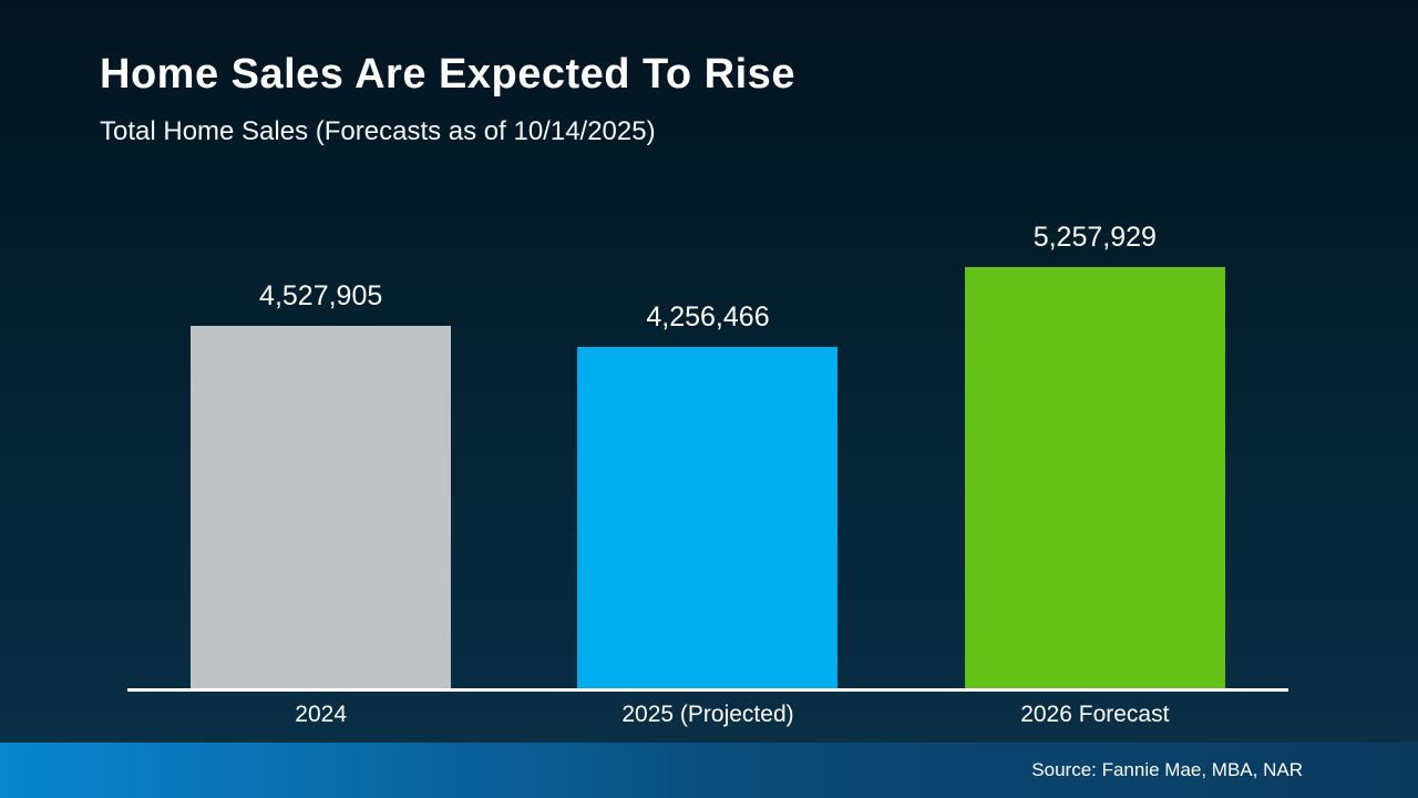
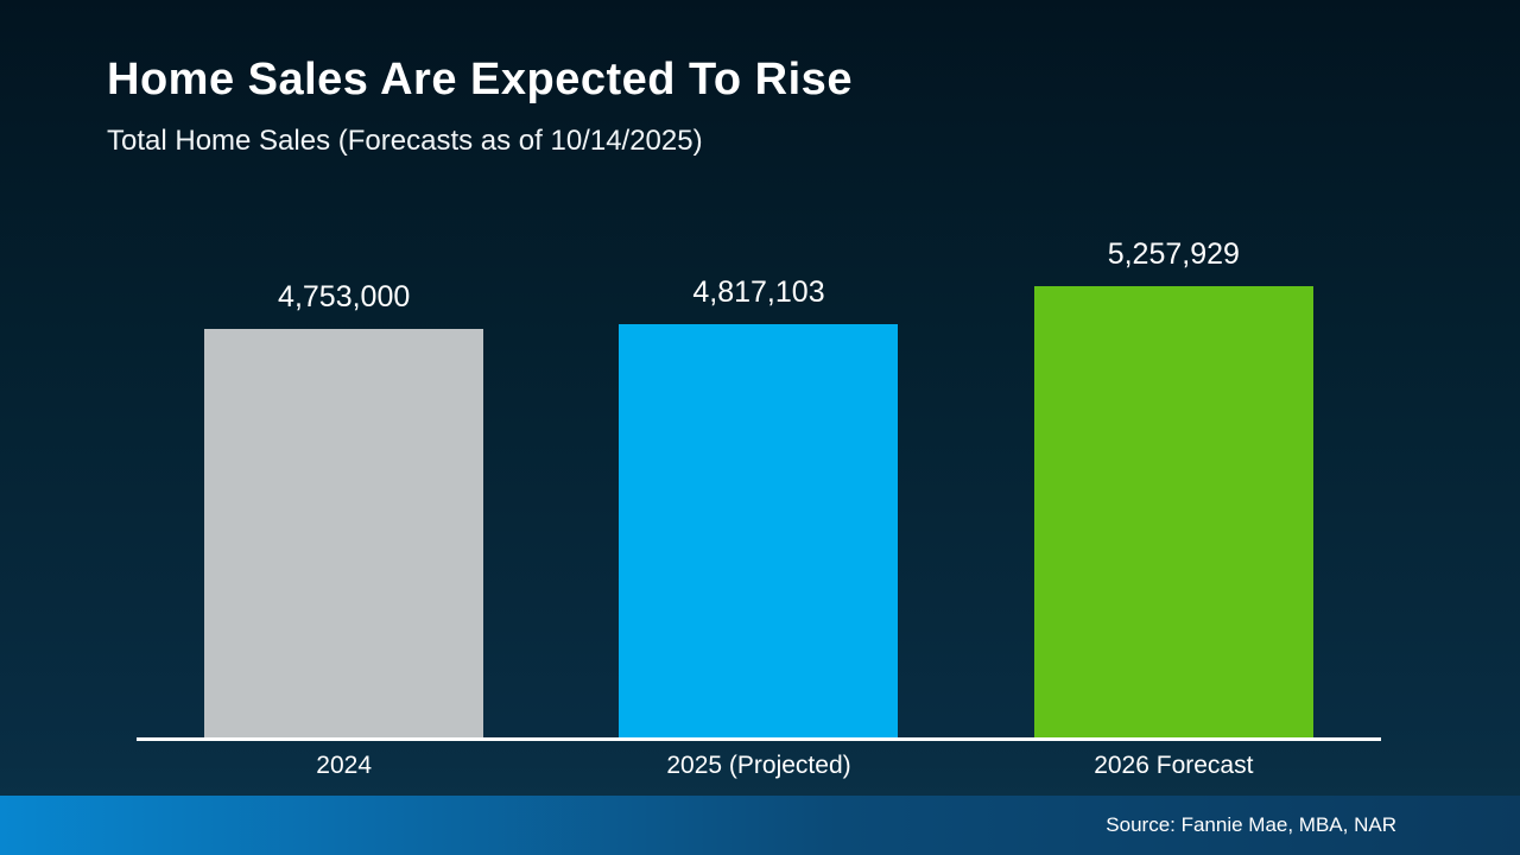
2024: 4,527,905 -> 4,753,000
2025 (Projected): 4,256,466 -> 4,817,103
